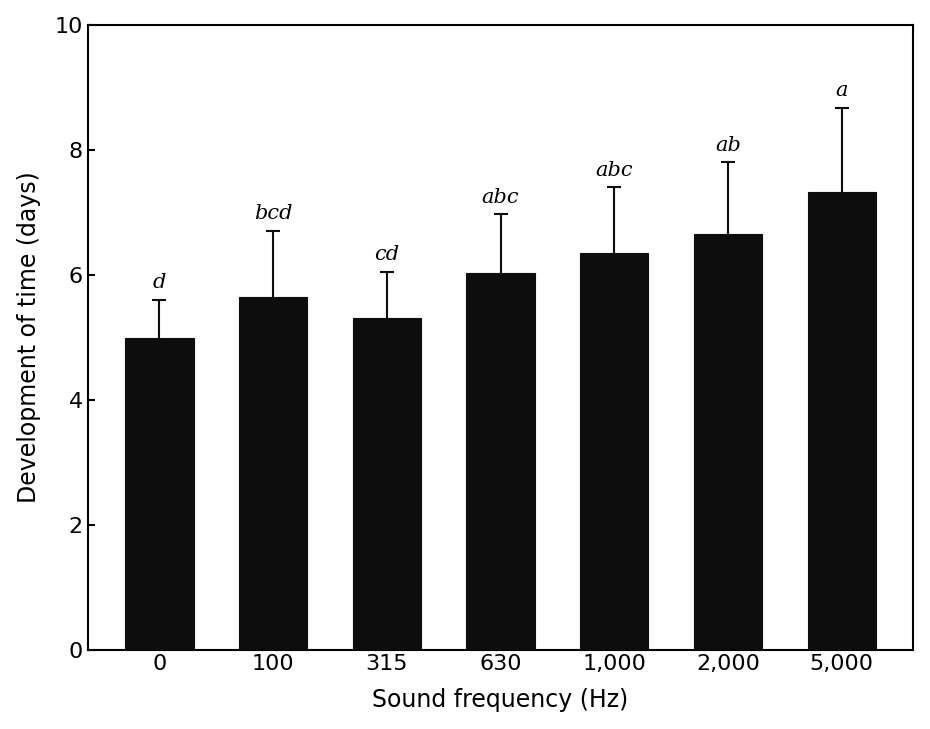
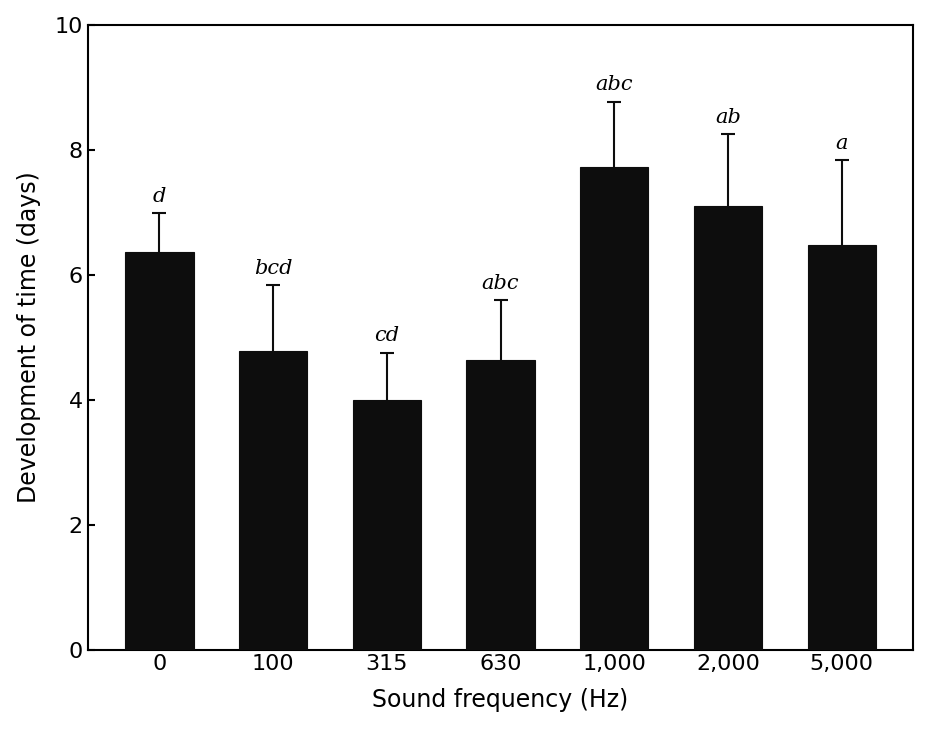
0: 4.98 -> 6.36
100: 5.65 -> 4.78
315: 5.30 -> 4.00
630: 6.02 -> 4.64
1,000: 6.35 -> 7.72
2,000: 6.65 -> 7.10
5,000: 7.32 -> 6.48
